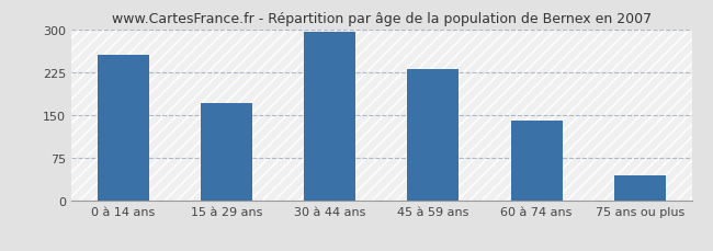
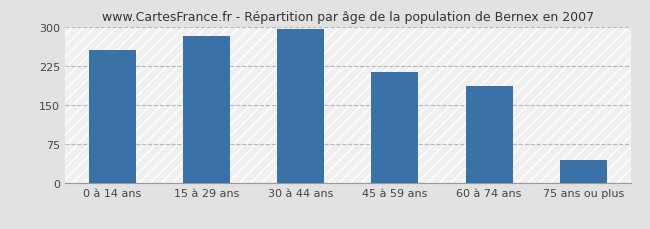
15 à 29 ans: 170 -> 282
45 à 59 ans: 230 -> 212
60 à 74 ans: 140 -> 186
